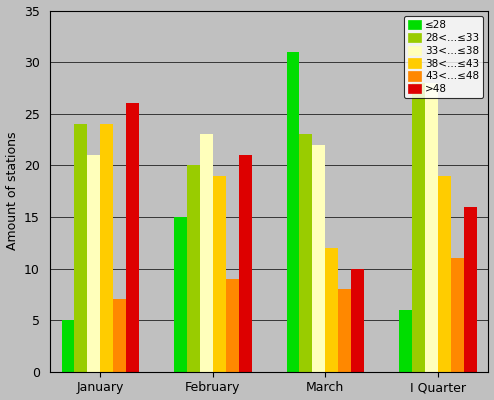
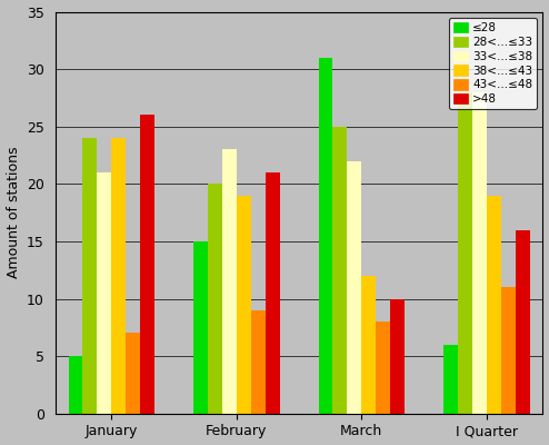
28<...≤33/March: 23 -> 25
